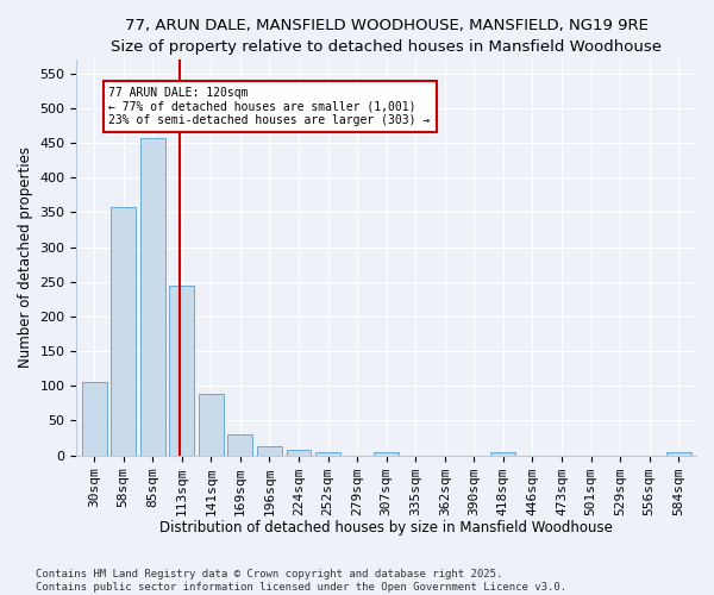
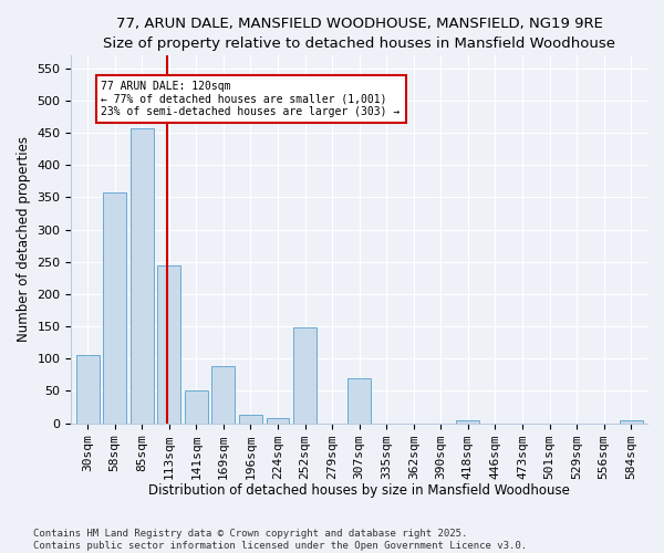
141sqm: 88 -> 50
169sqm: 30 -> 88
252sqm: 5 -> 148
307sqm: 5 -> 70
